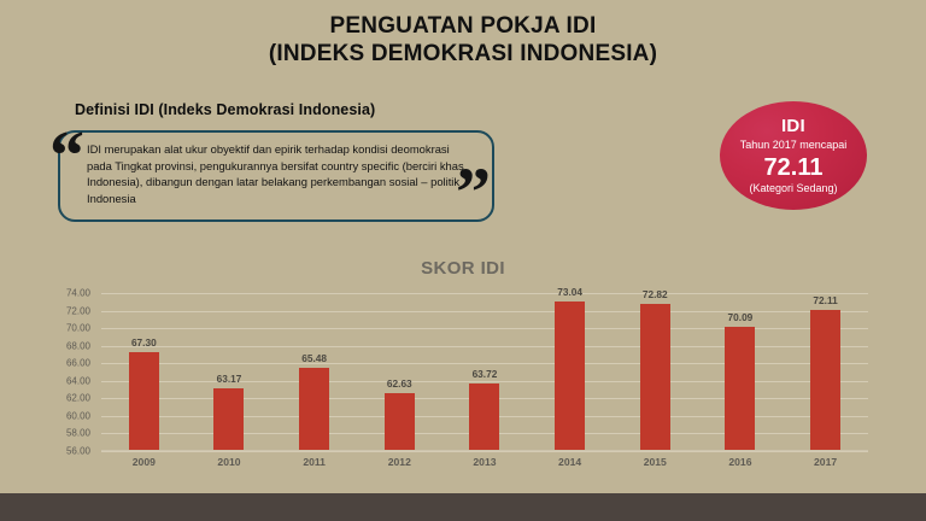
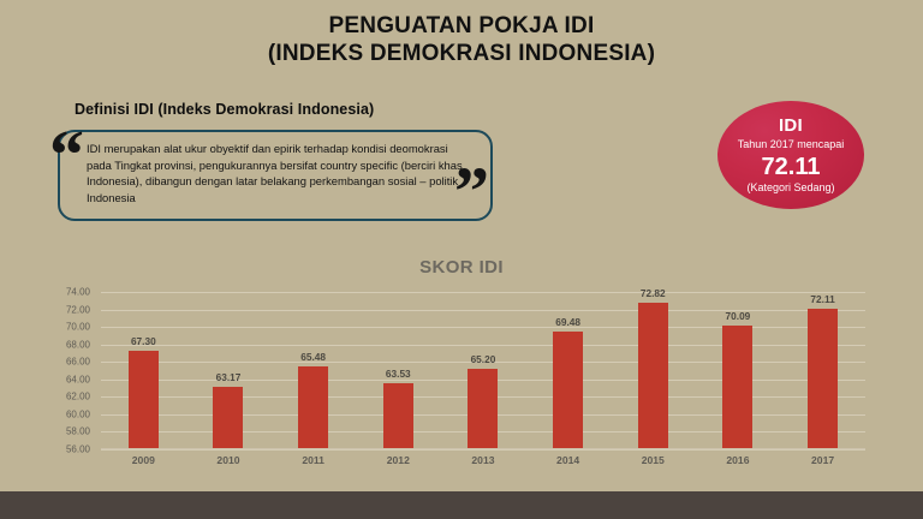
2012: 62.63 -> 63.53
2013: 63.72 -> 65.20
2014: 73.04 -> 69.48
